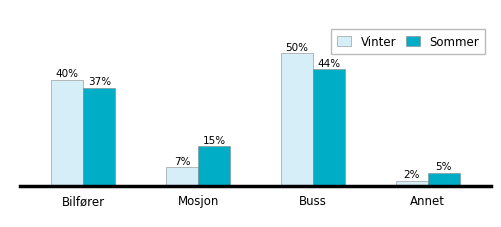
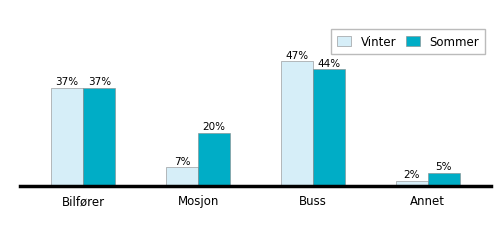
Vinter/Bilfører: 40% -> 37%
Sommer/Mosjon: 15% -> 20%
Vinter/Buss: 50% -> 47%
